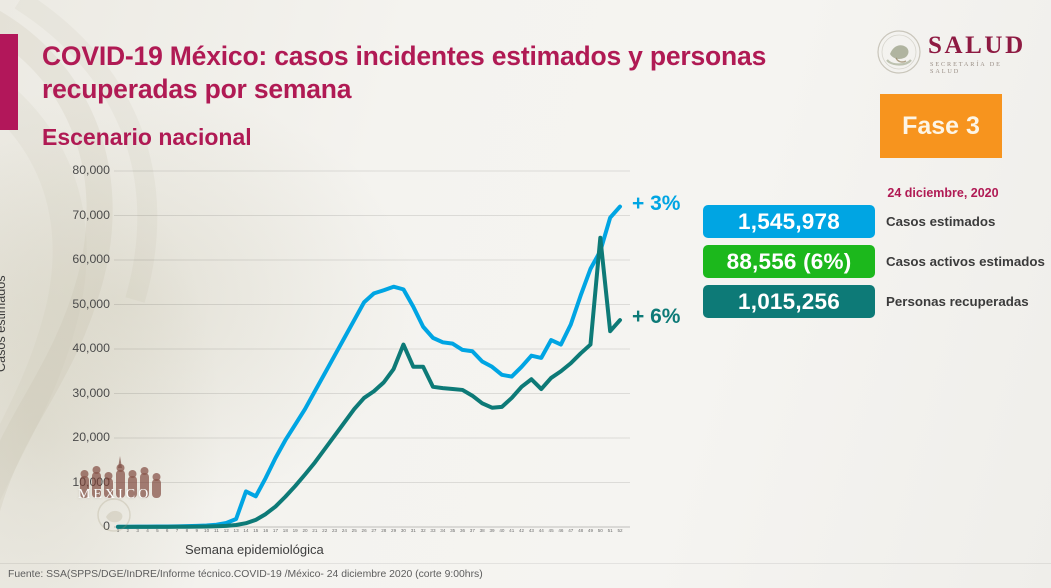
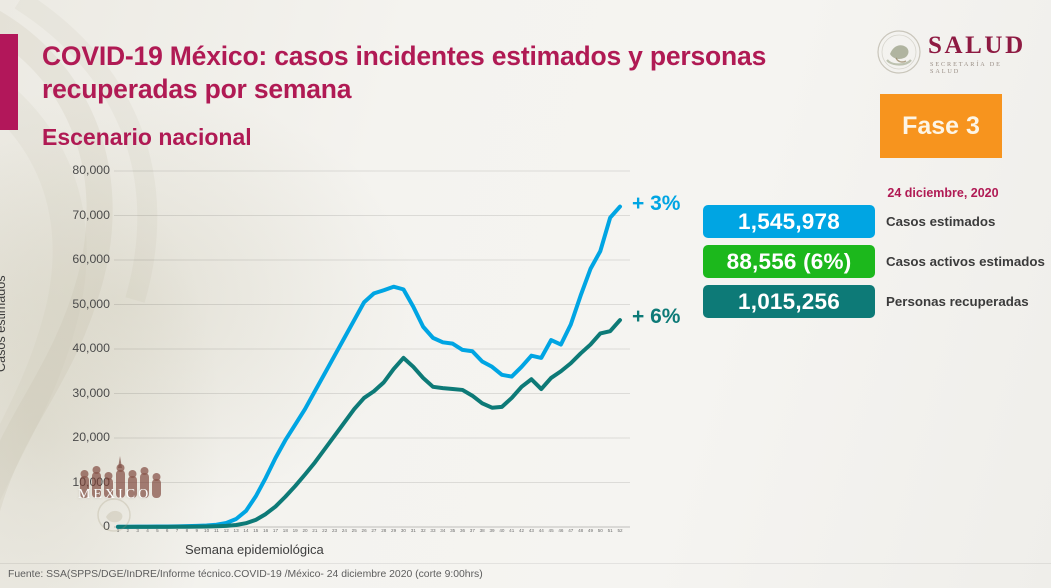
Casos estimados/14: 8000 -> 4000
Personas recuperadas/30: 41000 -> 38000
Personas recuperadas/32: 36000 -> 34000
Personas recuperadas/50: 65000 -> 44000
